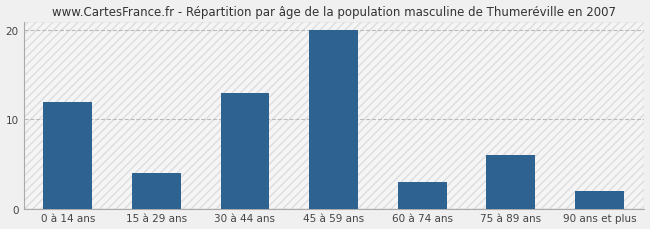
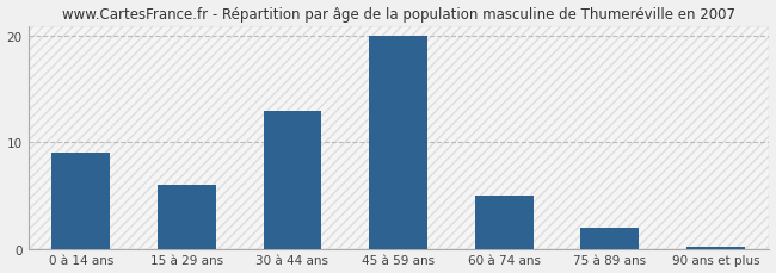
0 à 14 ans: 12.0 -> 9.0
15 à 29 ans: 4.0 -> 6.0
60 à 74 ans: 3.0 -> 5.0
75 à 89 ans: 6.0 -> 2.0
90 ans et plus: 2.0 -> 0.2
